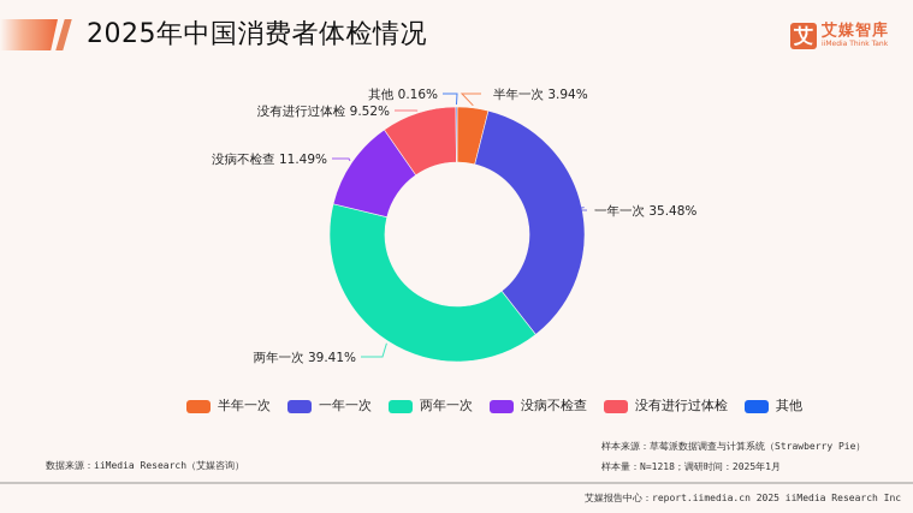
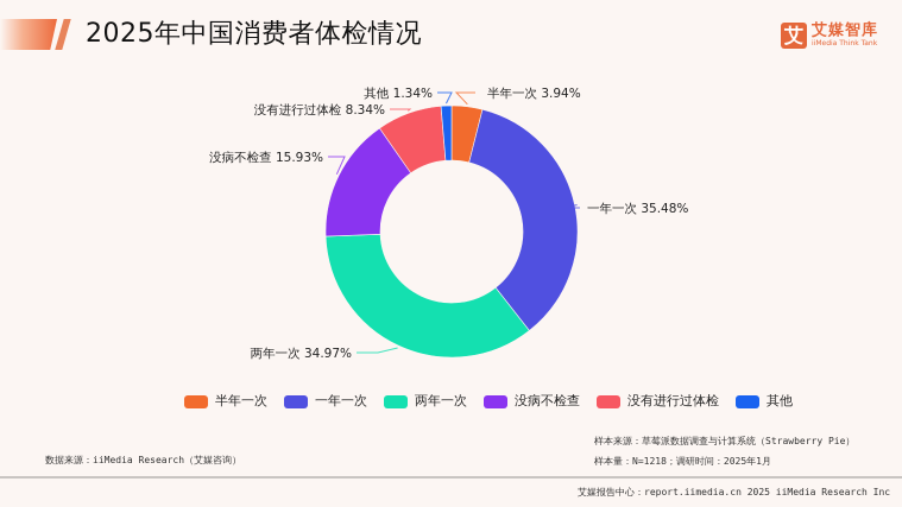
两年一次: 39.41% -> 34.97%
没病不检查: 11.49% -> 15.93%
没有进行过体检: 9.52% -> 8.34%
其他: 0.16% -> 1.34%
